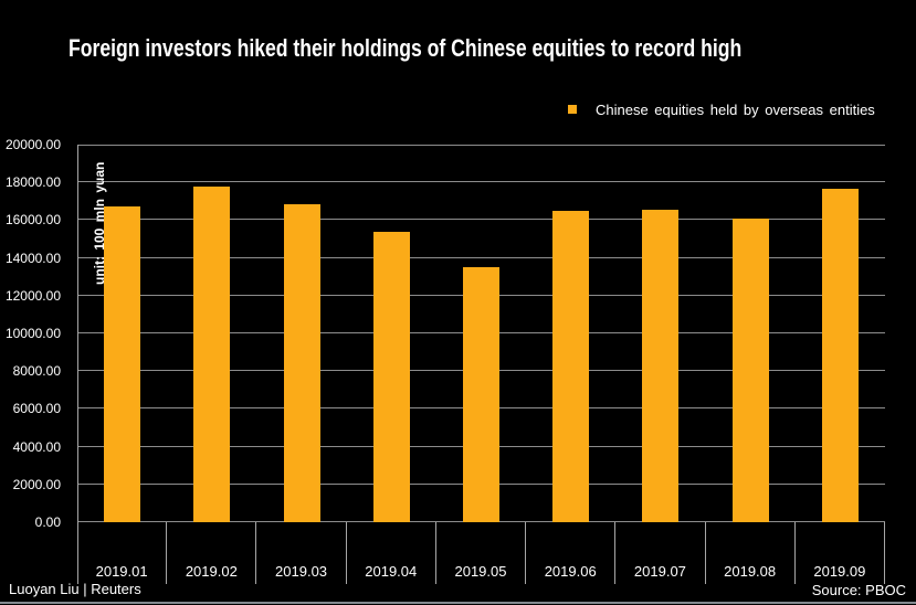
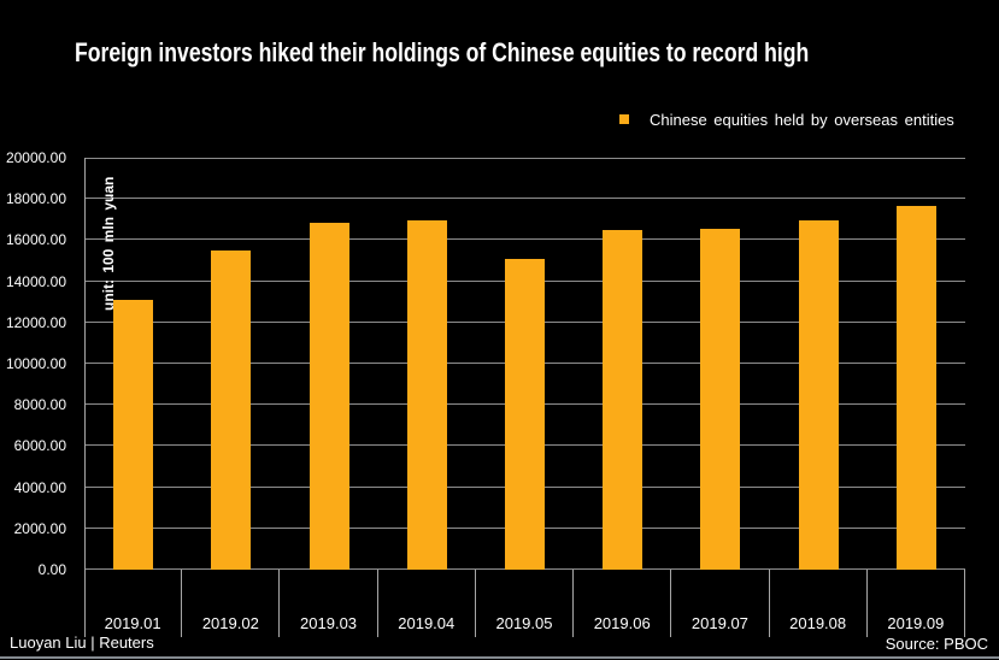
2019.01: 16700 -> 13100
2019.02: 17800 -> 15500
2019.04: 15400 -> 17000
2019.05: 13500 -> 15100
2019.08: 16100 -> 16900
